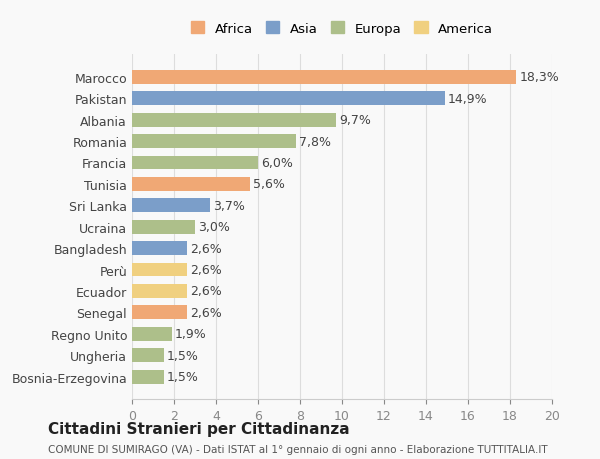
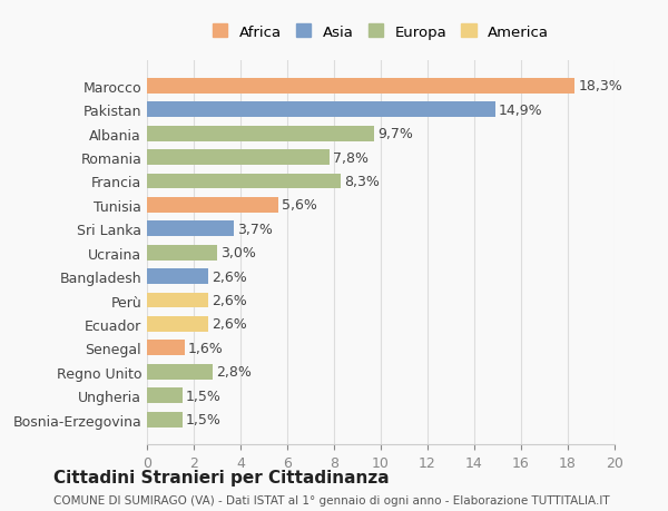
Francia: 6,0% -> 8,3%
Senegal: 2,6% -> 1,6%
Regno Unito: 1,9% -> 2,8%
